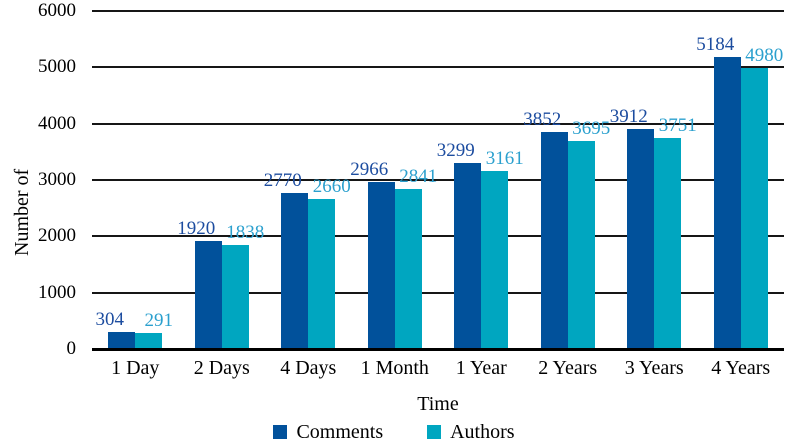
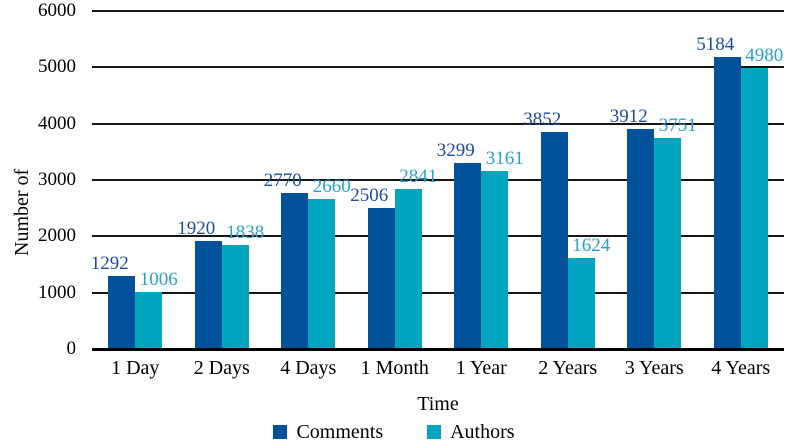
Comments/1 Day: 304 -> 1292
Authors/1 Day: 291 -> 1006
Comments/1 Month: 2966 -> 2506
Authors/2 Years: 3695 -> 1624
